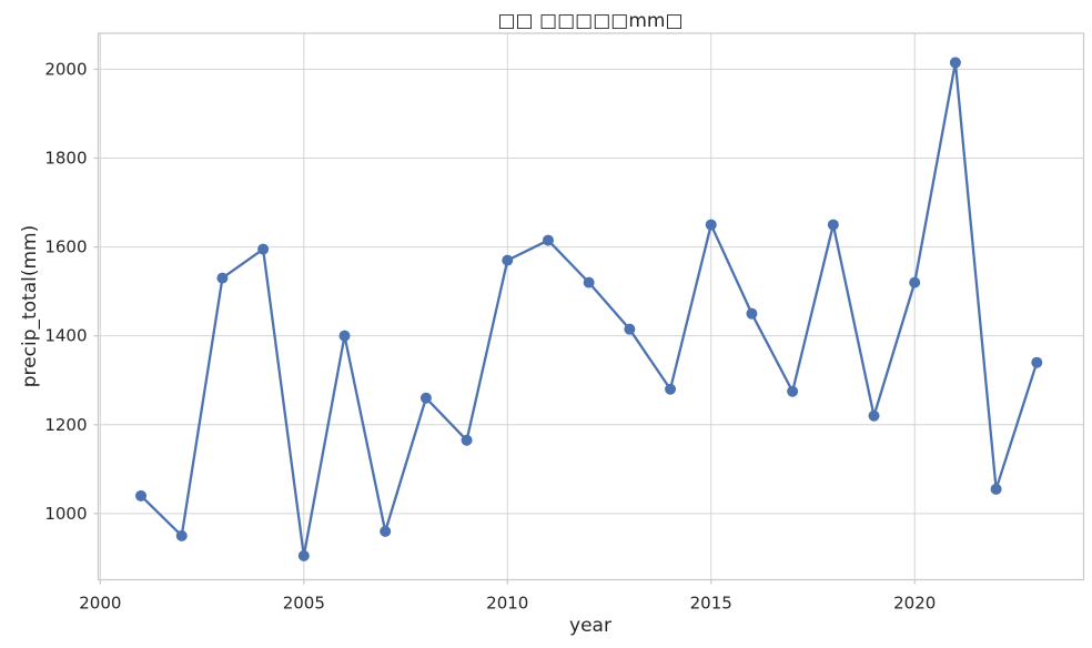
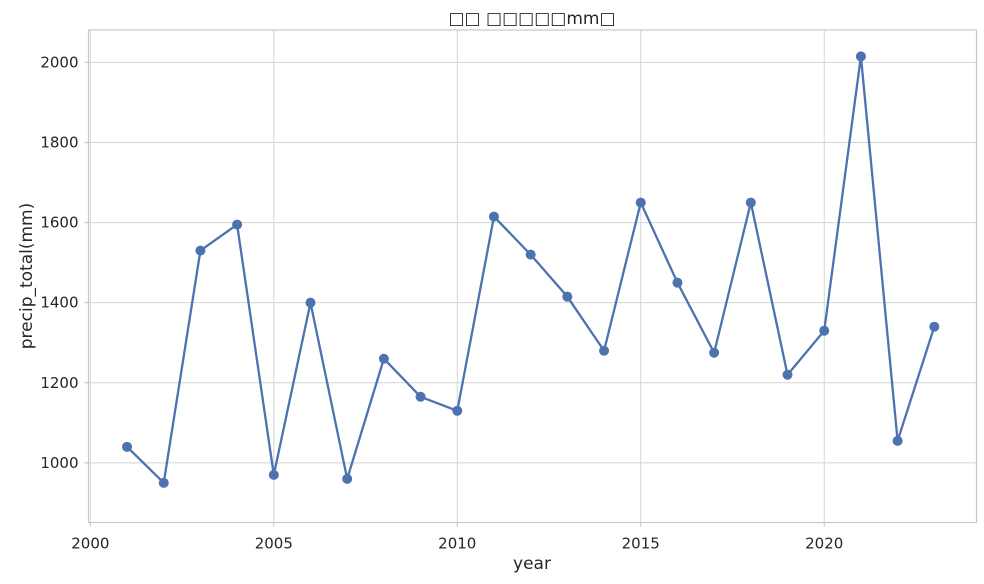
2005: 900 -> 970
2010: 1570 -> 1130
2020: 1520 -> 1330
